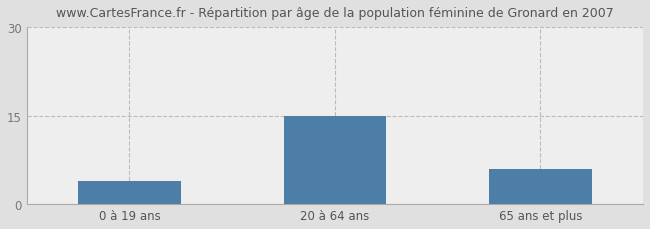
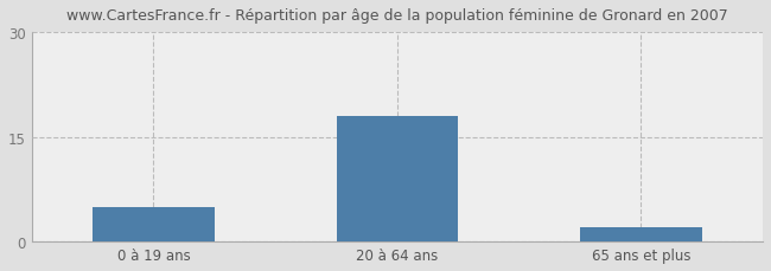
0 à 19 ans: 4 -> 5
20 à 64 ans: 15 -> 18
65 ans et plus: 6 -> 2
